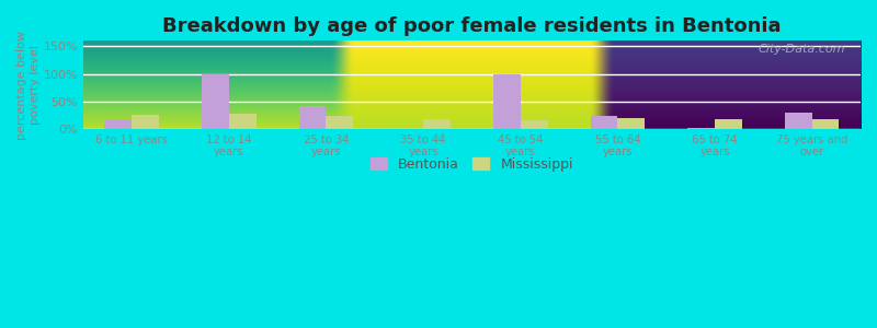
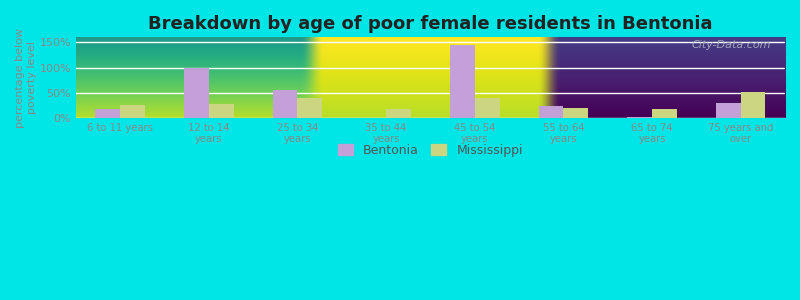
Bentonia/25 to 34 years: 42% -> 56%
Mississippi/25 to 34 years: 23% -> 40%
Bentonia/45 to 54 years: 100% -> 144%
Mississippi/45 to 54 years: 15% -> 40%
Mississippi/75 years and over: 17% -> 52%
